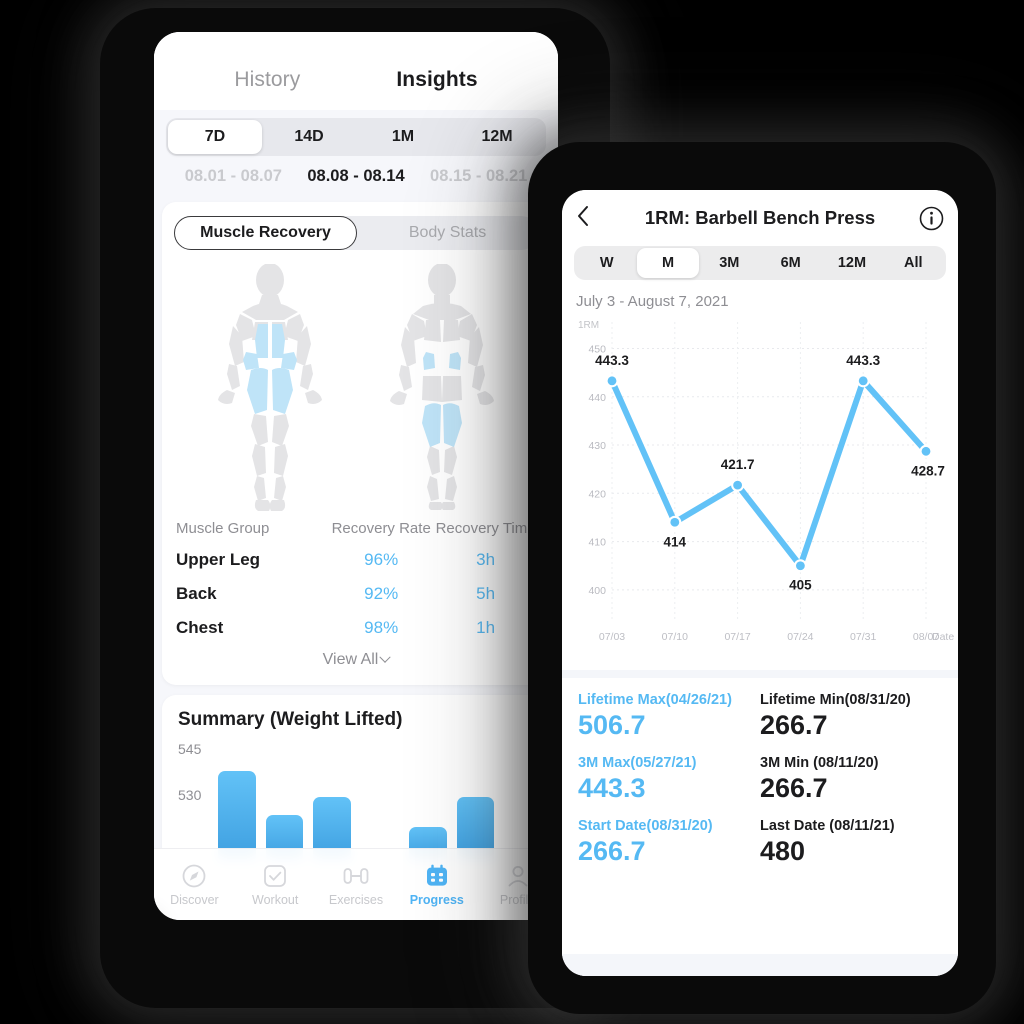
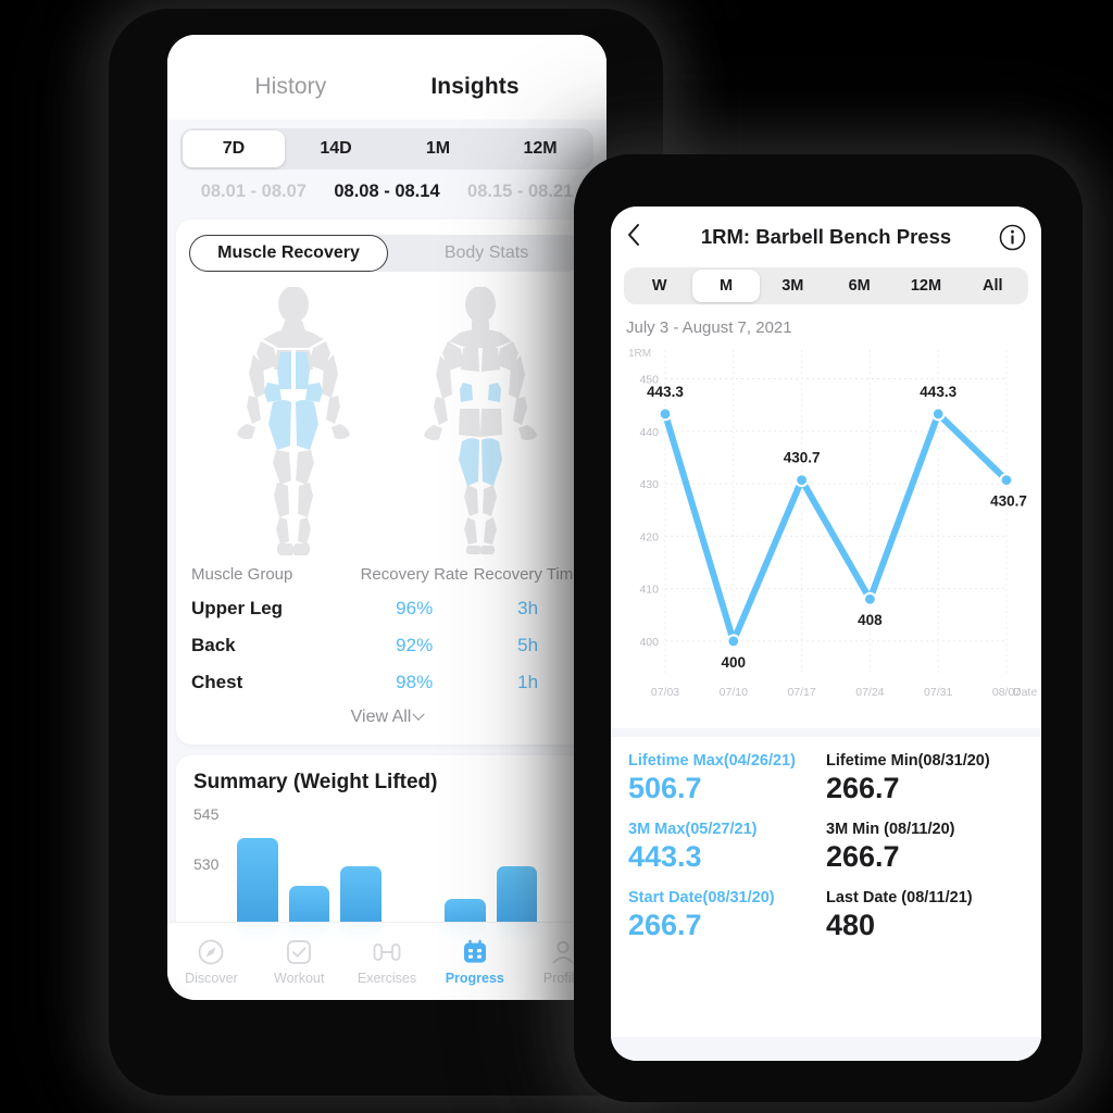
1RM: Barbell Bench Press/07/10: 414 -> 400
1RM: Barbell Bench Press/07/17: 421.7 -> 430.7
1RM: Barbell Bench Press/07/24: 405 -> 408
1RM: Barbell Bench Press/08/07: 428.7 -> 430.7
